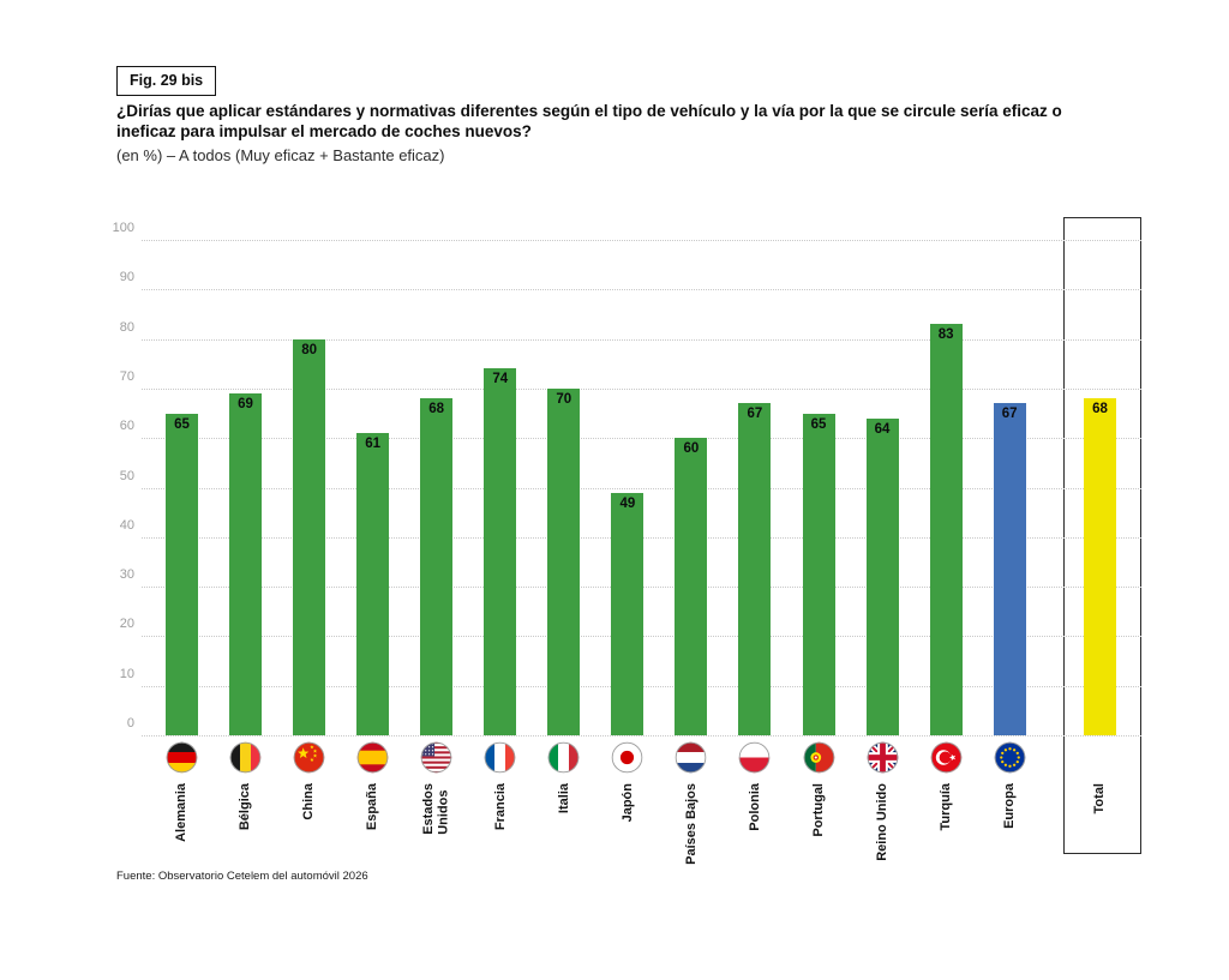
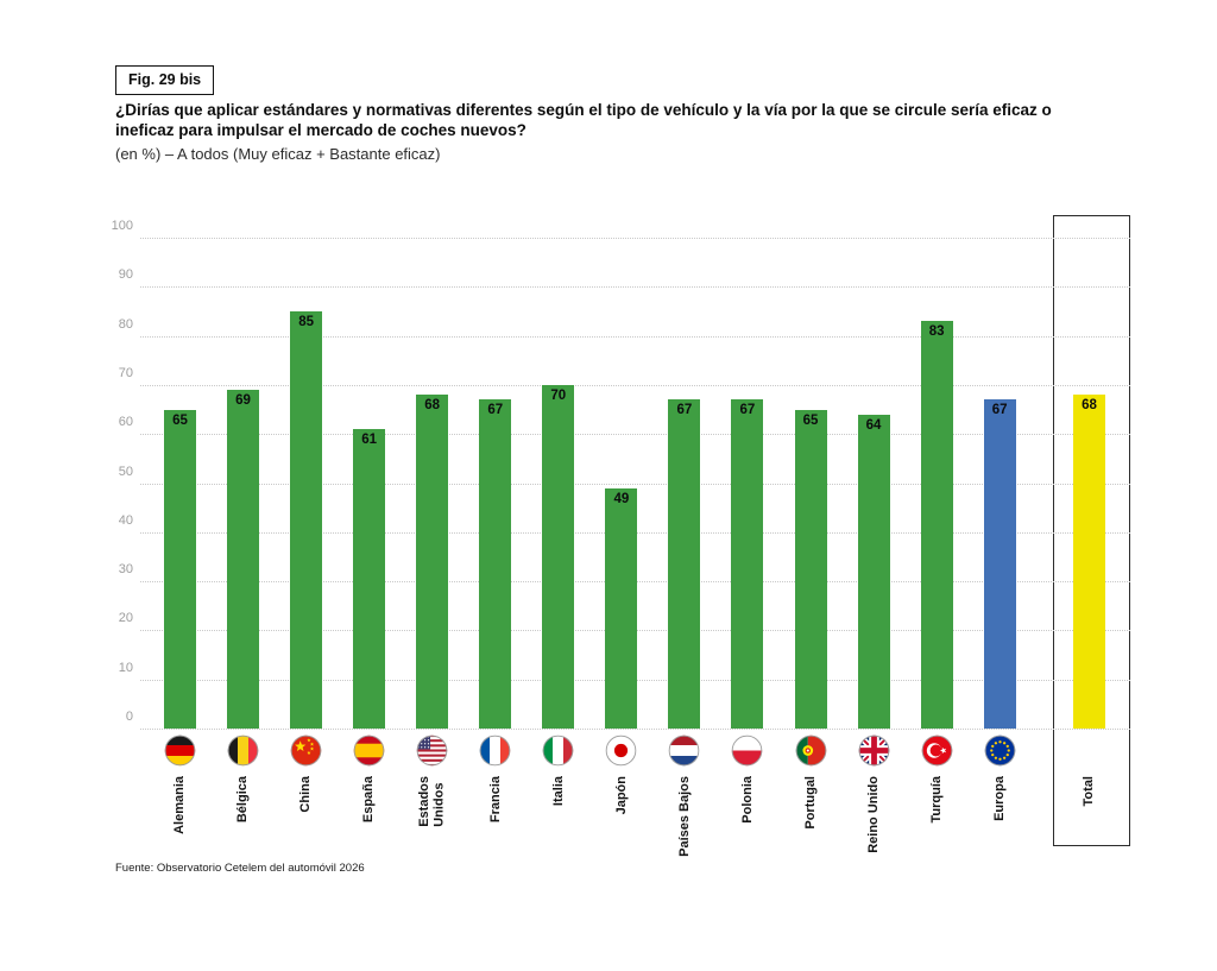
China: 80 -> 85
Francia: 74 -> 67
Países Bajos: 60 -> 67
